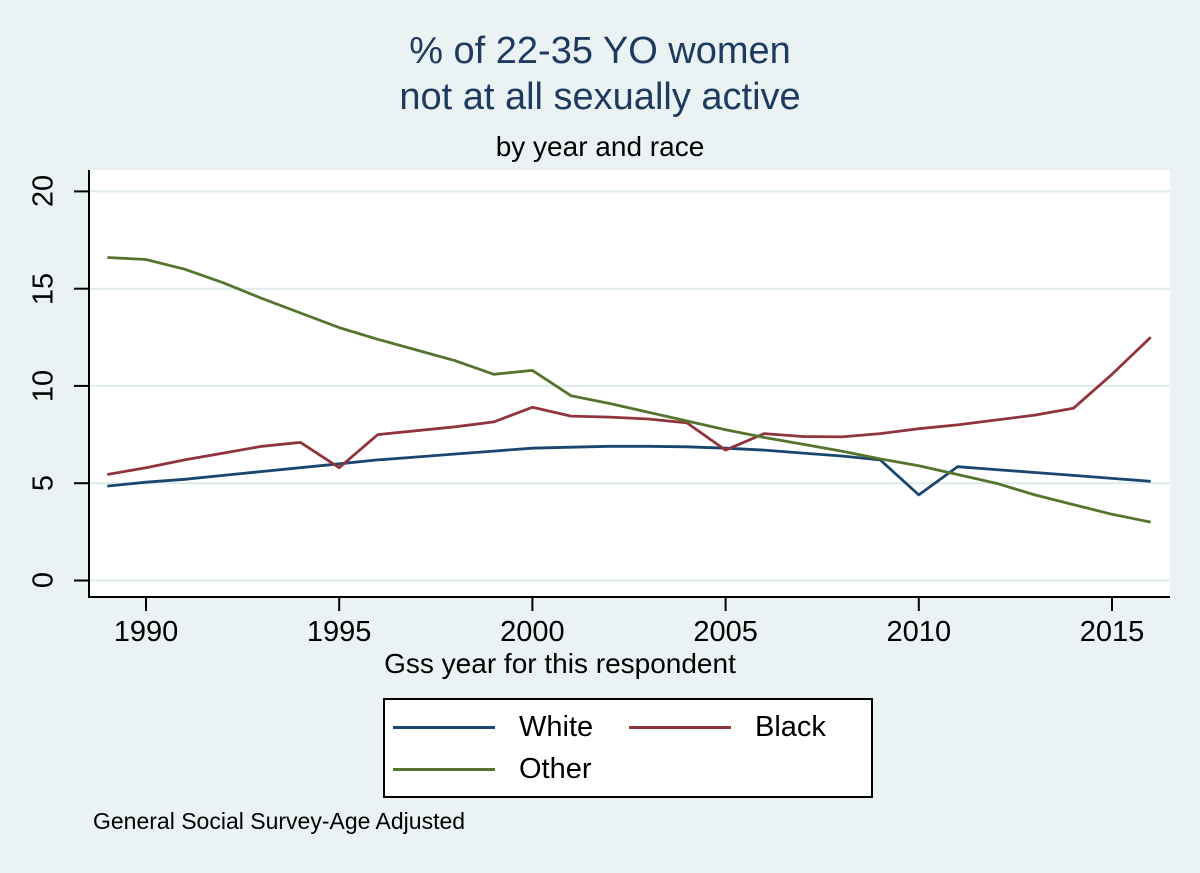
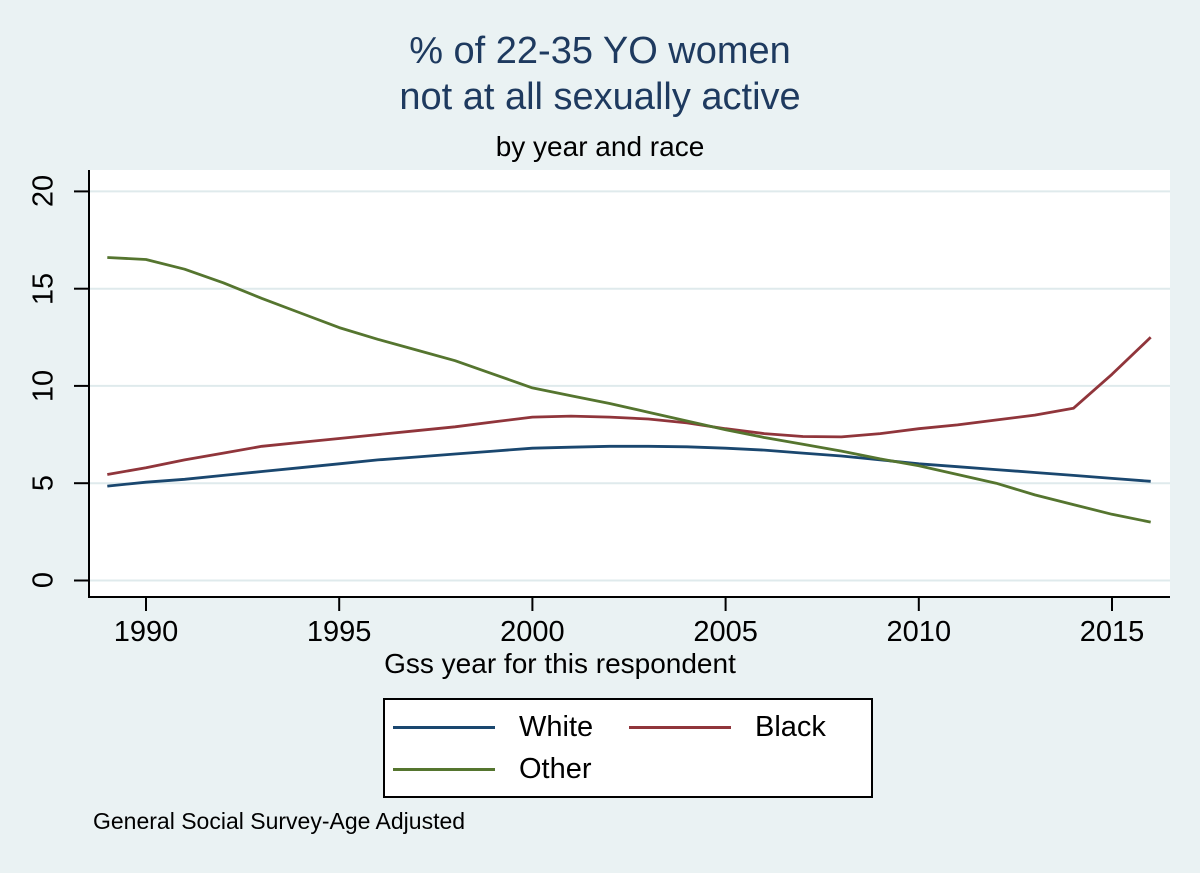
Black/1995: 5.8 -> 7.3
Black/2000: 8.9 -> 8.4
Other/2000: 10.8 -> 9.9
Black/2005: 6.7 -> 7.8
White/2010: 4.4 -> 6.0
